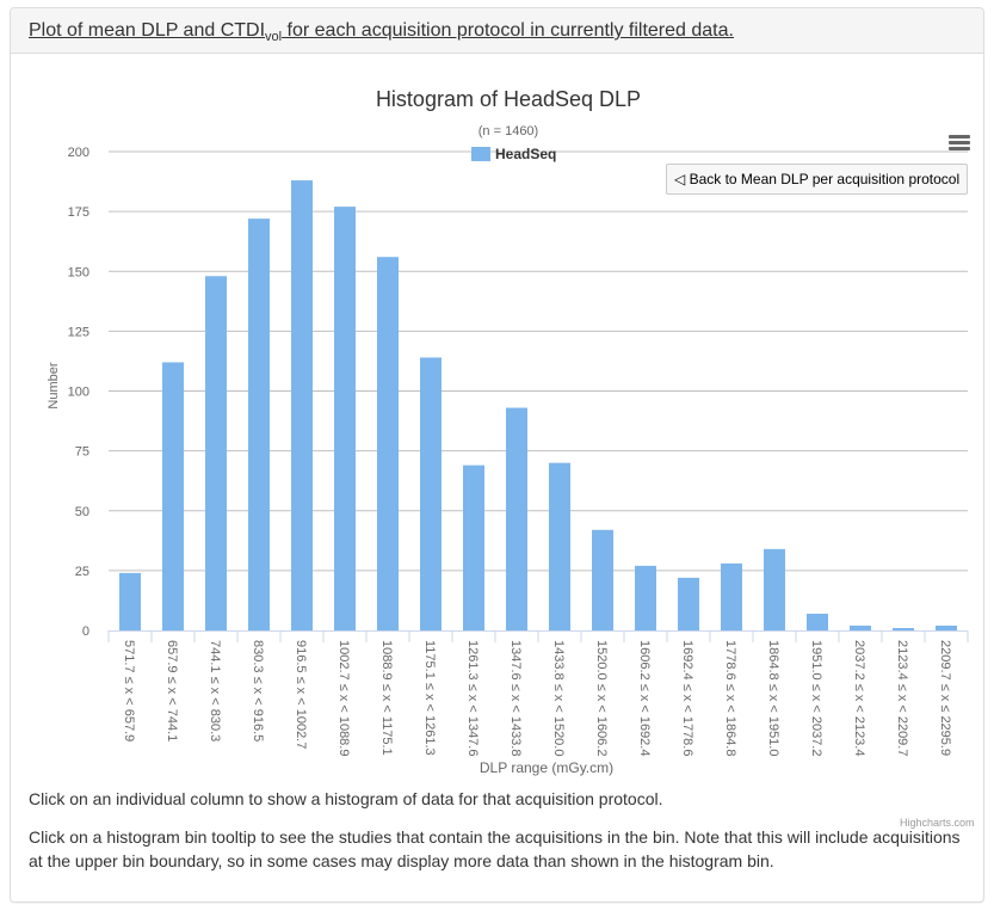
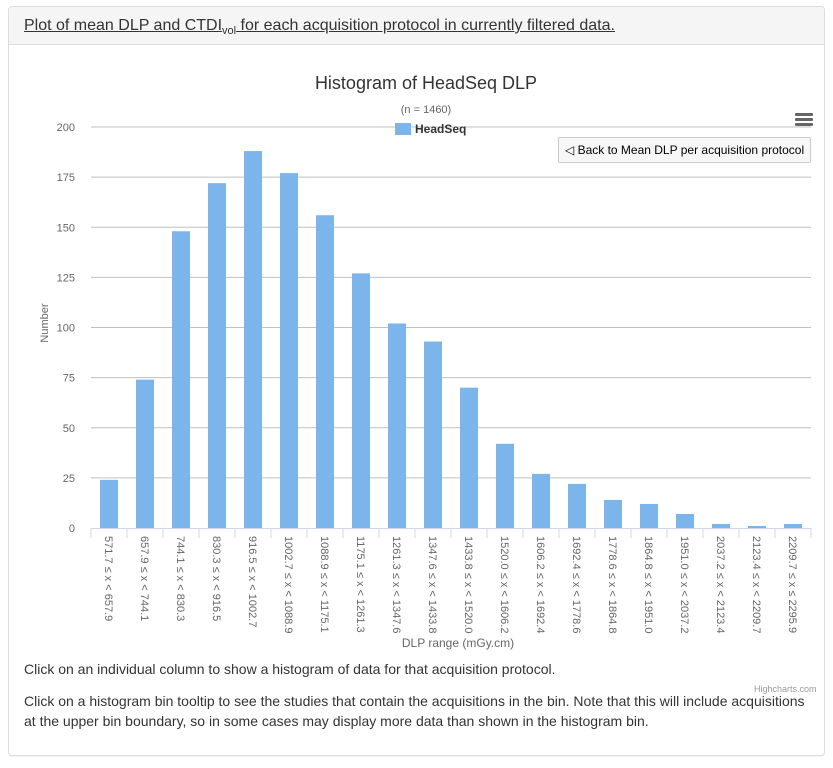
657.9 ≤ x < 744.1: 112 -> 74
1175.1 ≤ x < 1261.3: 114 -> 127
1261.3 ≤ x < 1347.6: 69 -> 102
1778.6 ≤ x < 1864.8: 28 -> 14
1864.8 ≤ x < 1951.0: 34 -> 12
